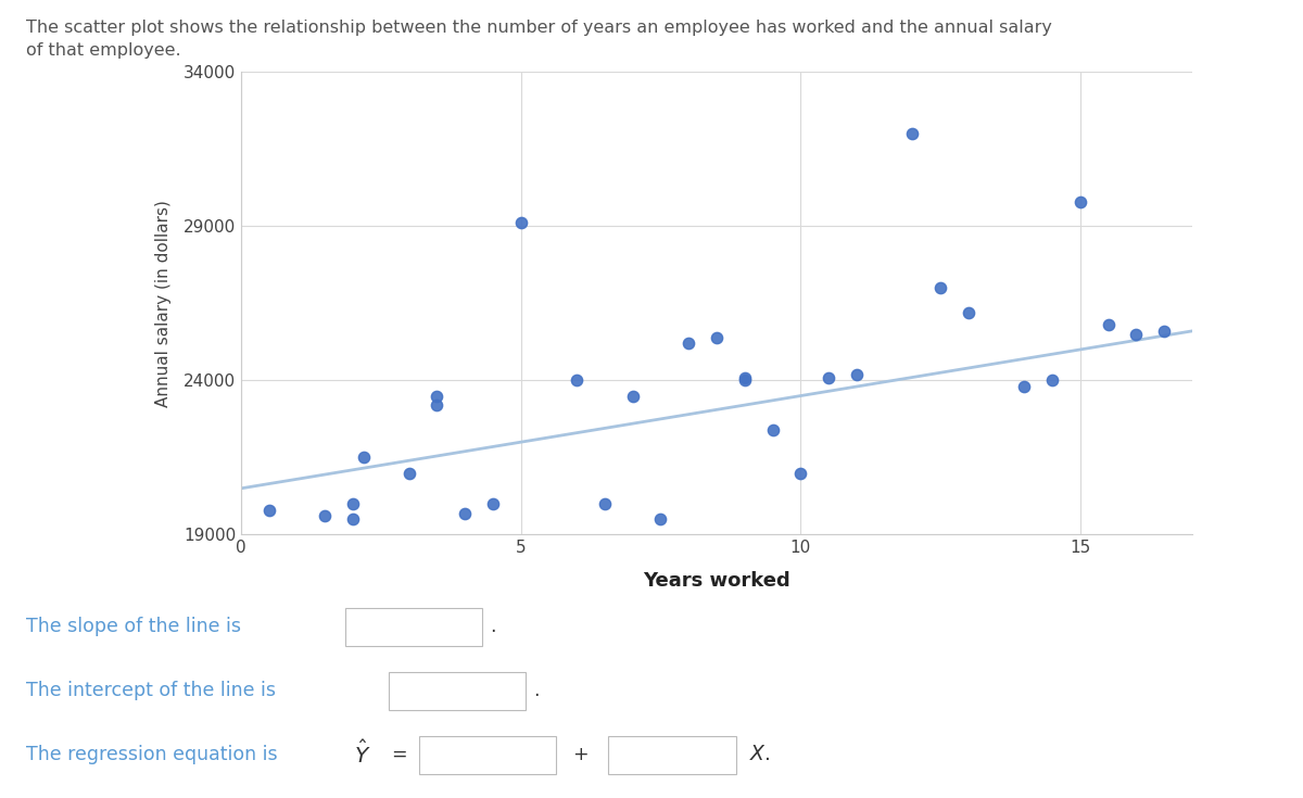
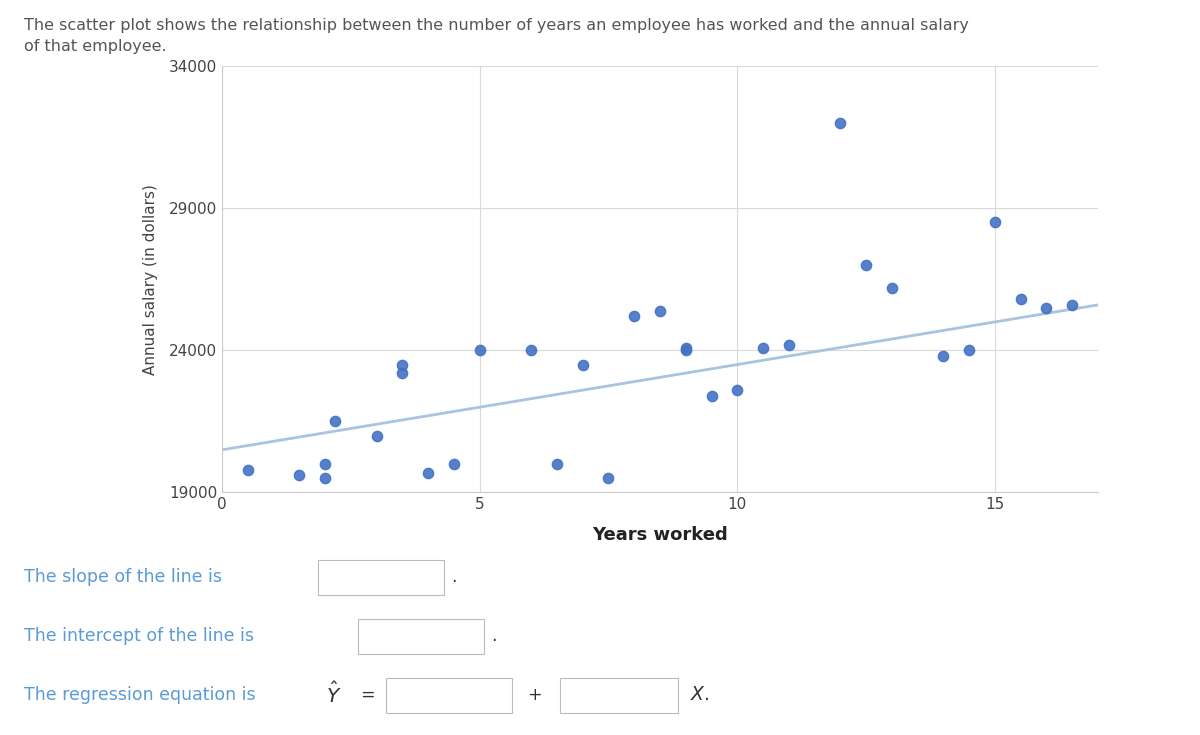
5: 29100 -> 24000
10: 21000 -> 22600
15: 29800 -> 28500
